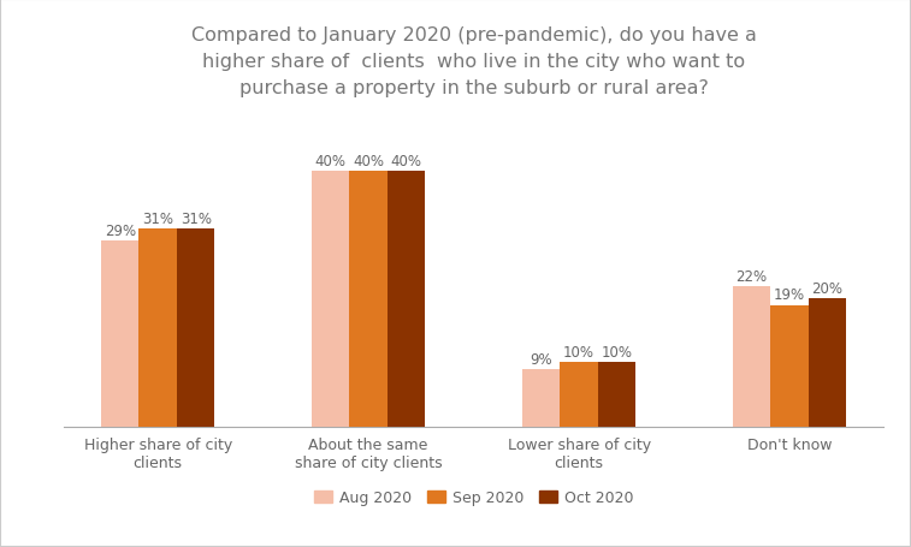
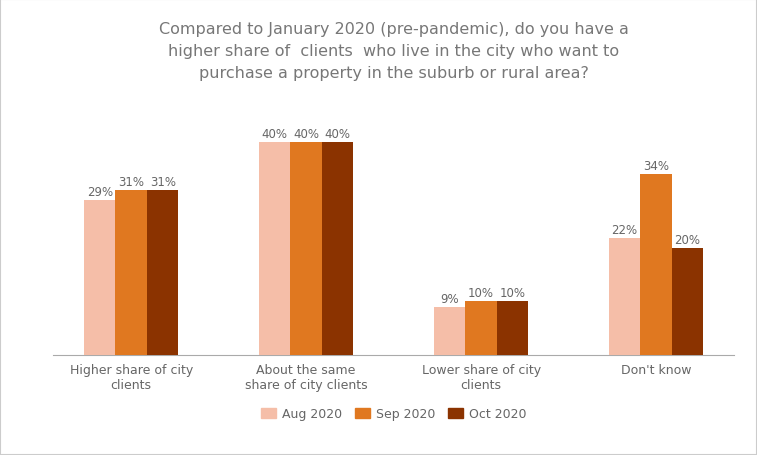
Sep 2020/Don't know: 19% -> 34%
